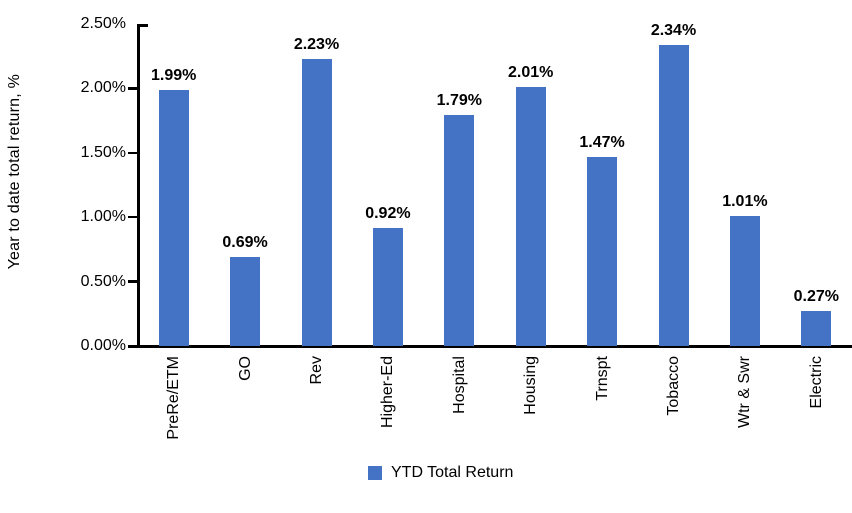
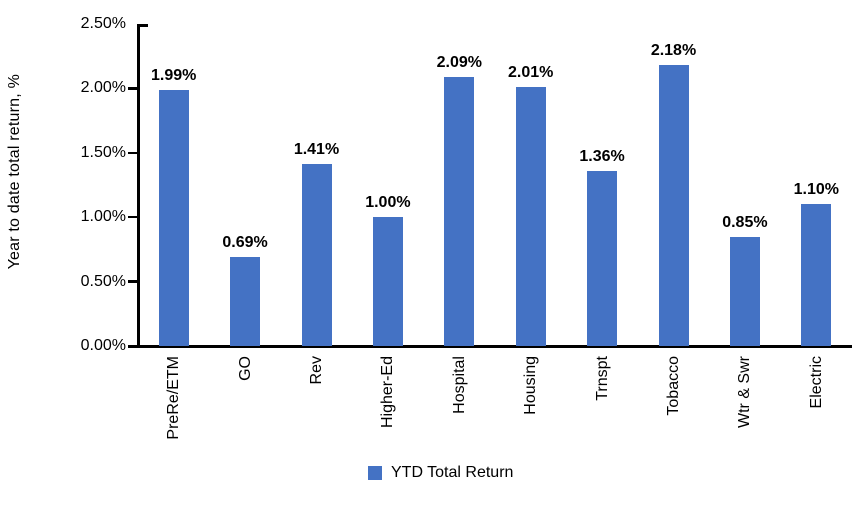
Rev: 2.23% -> 1.41%
Higher-Ed: 0.92% -> 1.00%
Hospital: 1.79% -> 2.09%
Trnspt: 1.47% -> 1.36%
Tobacco: 2.34% -> 2.18%
Wtr & Swr: 1.01% -> 0.85%
Electric: 0.27% -> 1.10%
